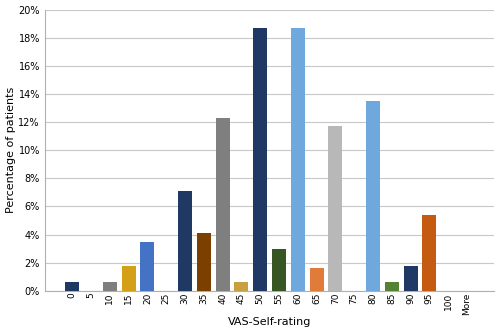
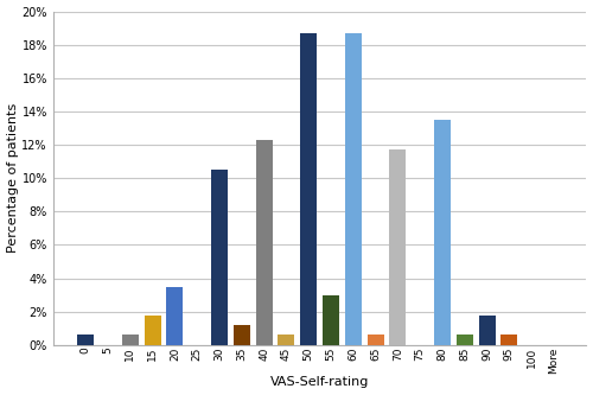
30: 7.1% -> 10.5%
35: 4.1% -> 1.2%
65: 1.6% -> 0.6%
95: 5.4% -> 0.6%
